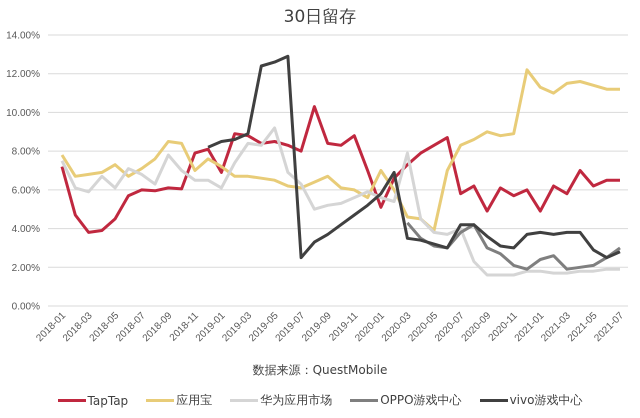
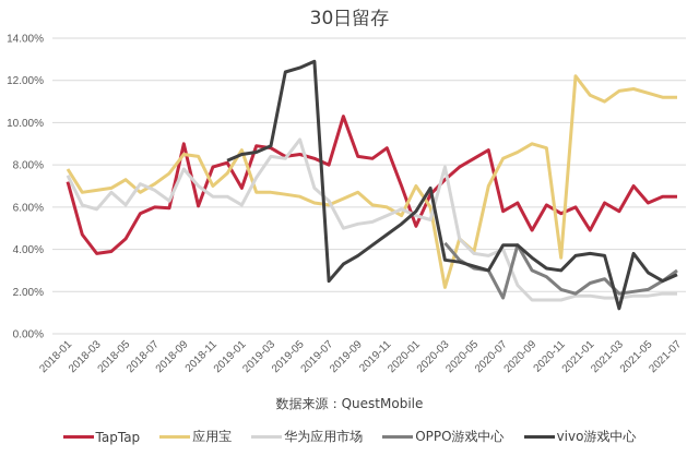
TapTap/2018-09: 6.1% -> 9.0%
应用宝/2019-01: 7.2% -> 8.7%
应用宝/2020-03: 4.6% -> 2.2%
OPPO游戏中心/2020-07: 3.8% -> 1.7%
应用宝/2020-11: 8.9% -> 3.6%
vivo游戏中心/2021-03: 3.8% -> 1.2%
